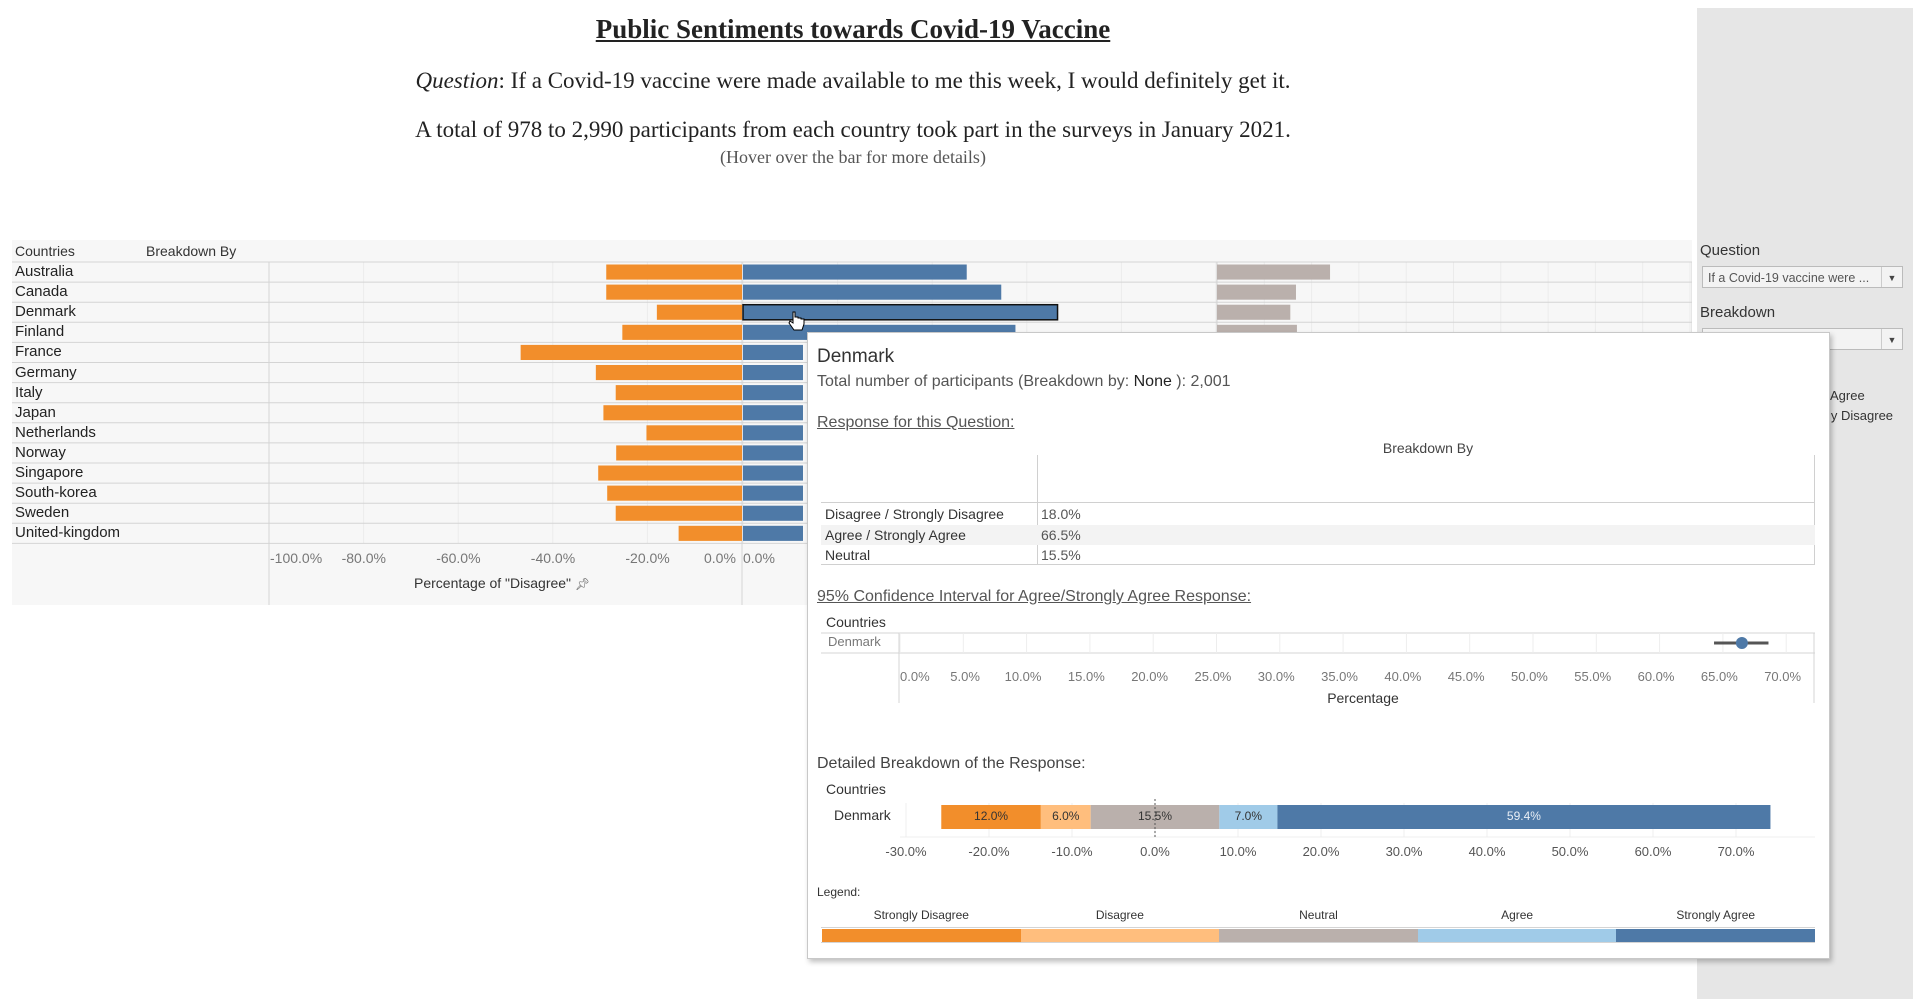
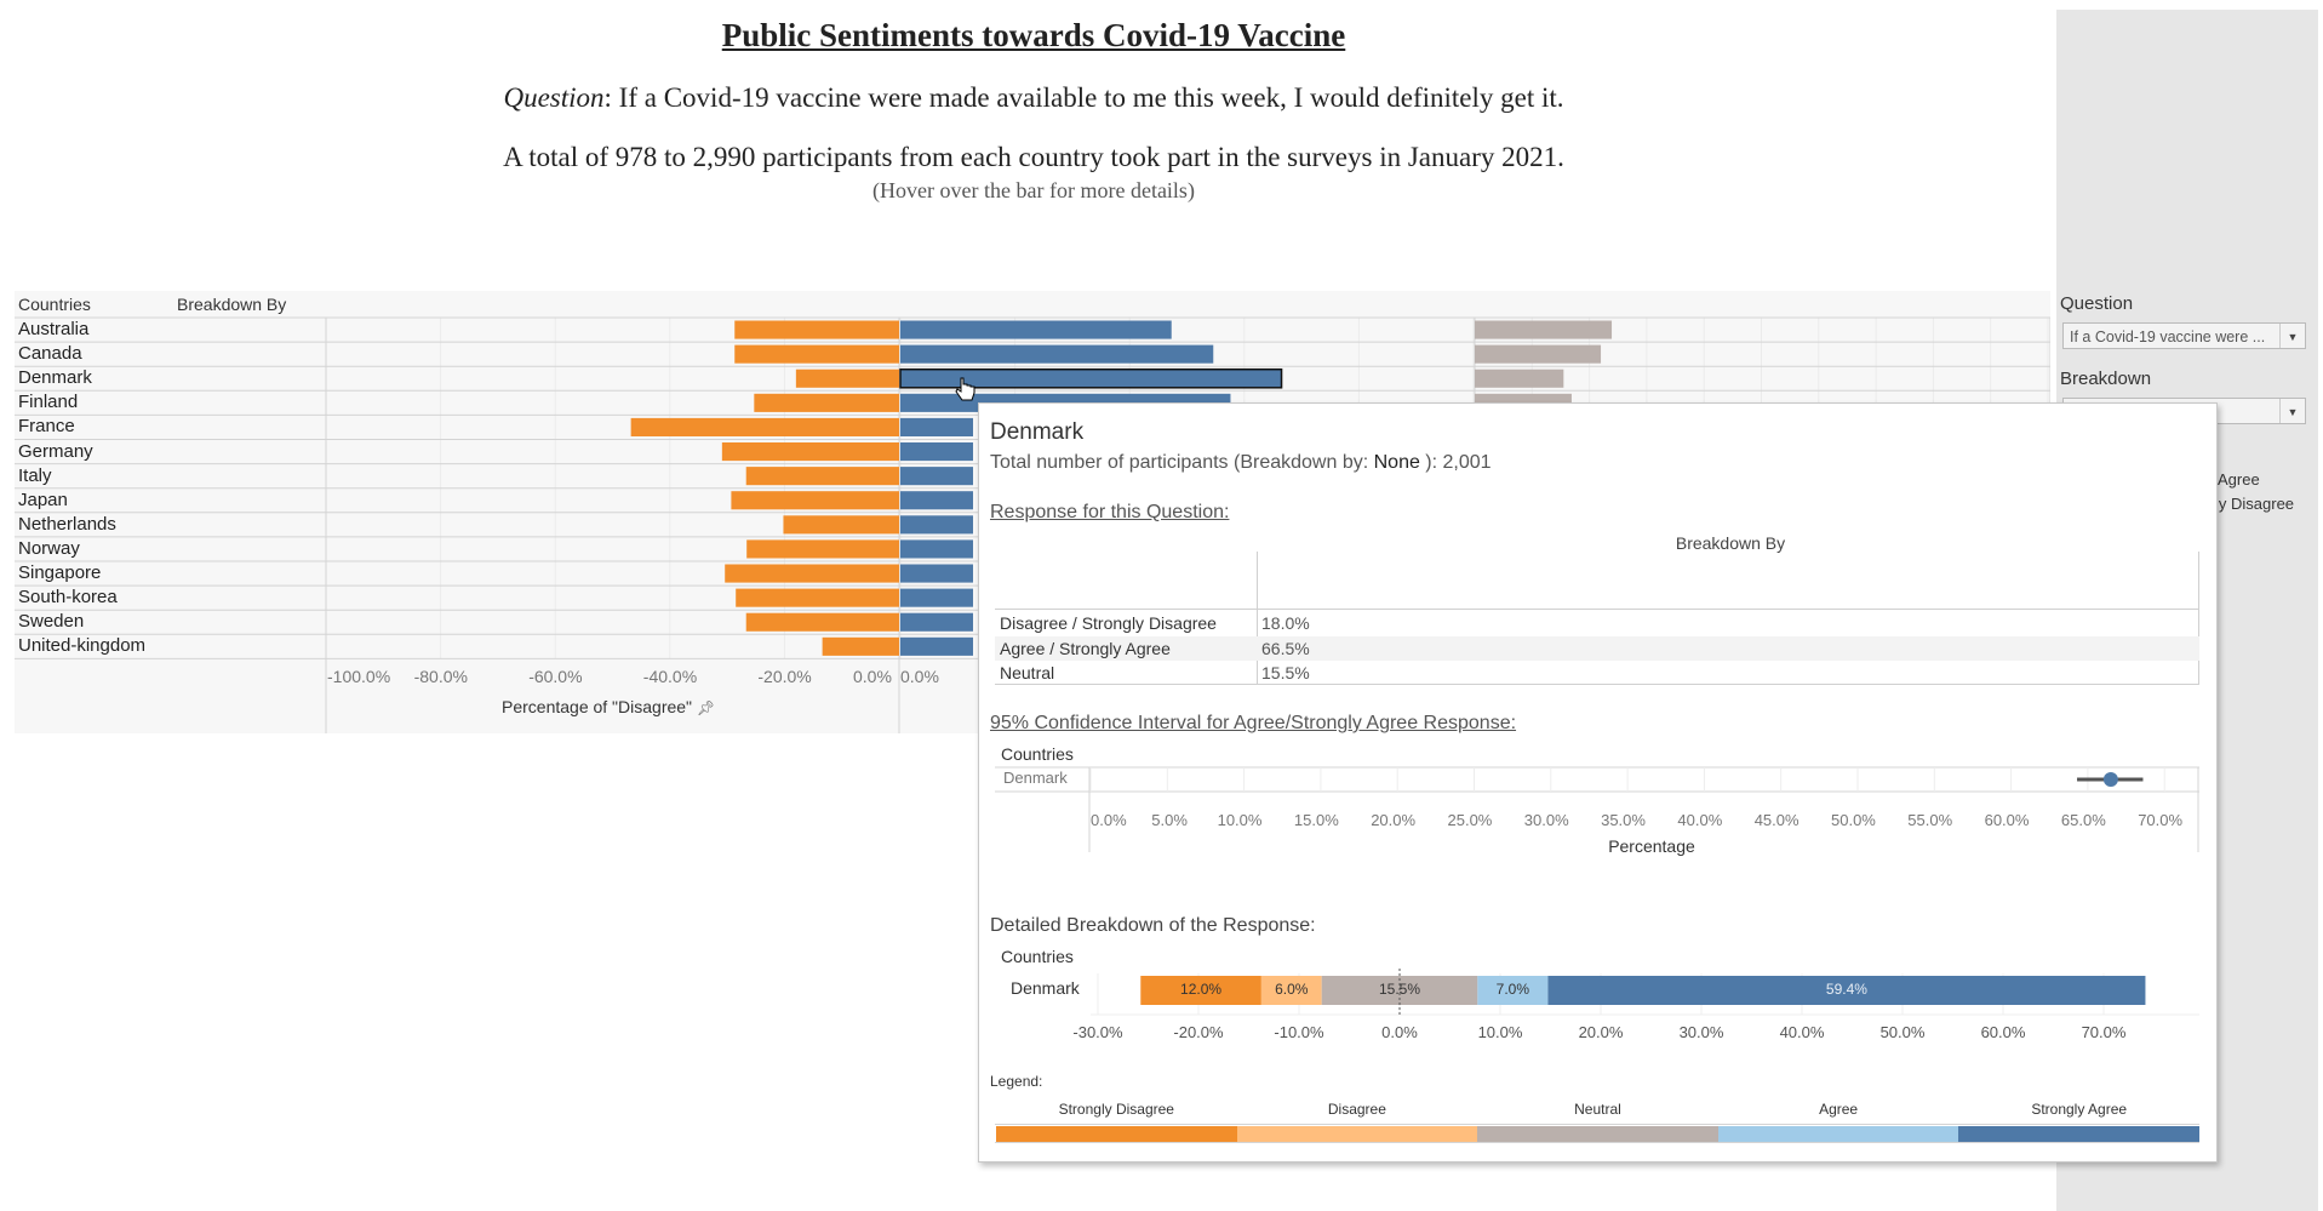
Neutral/Canada: 17% -> 22%
